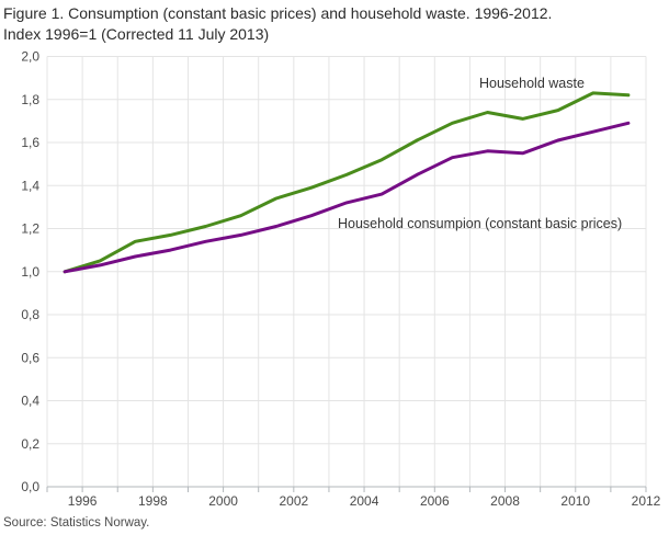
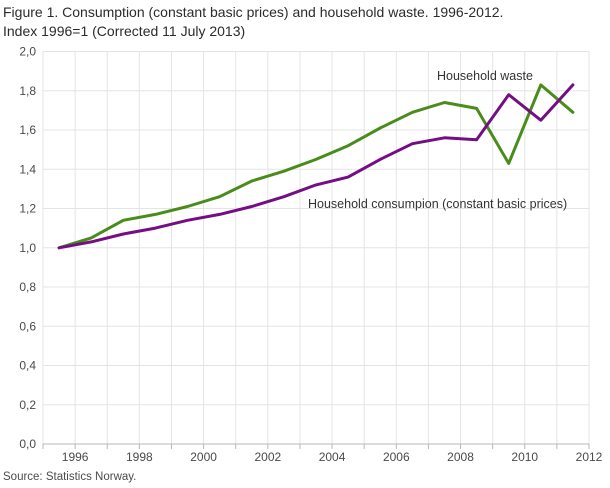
Household waste/2010: 1,75 -> 1,43
Household consumpion (constant basic prices)/2010: 1,61 -> 1,78
Household waste/2012: 1,82 -> 1,69
Household consumpion (constant basic prices)/2012: 1,69 -> 1,83
